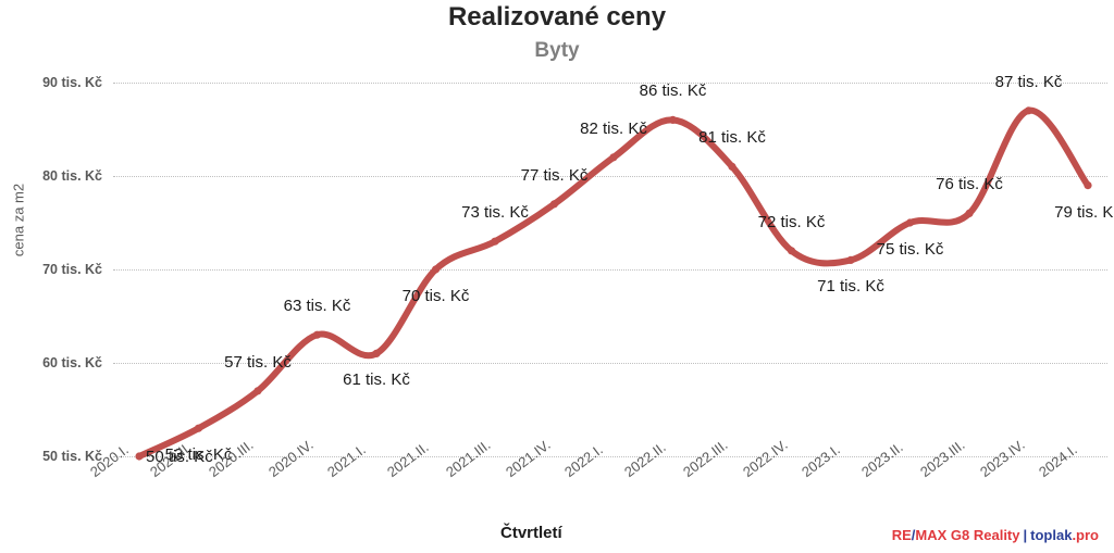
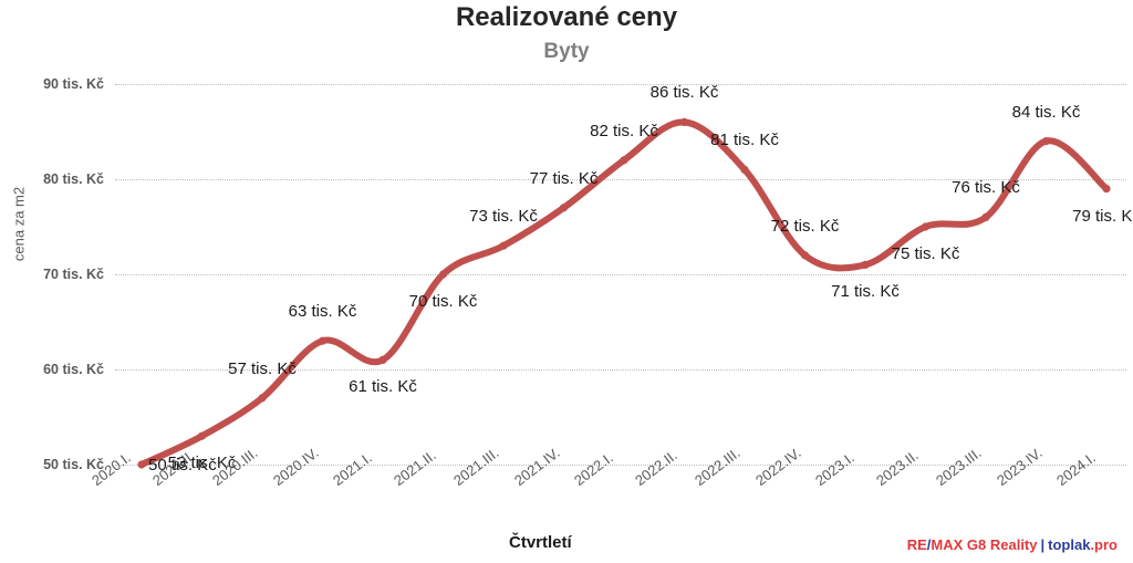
2023.IV.: 87 -> 84
